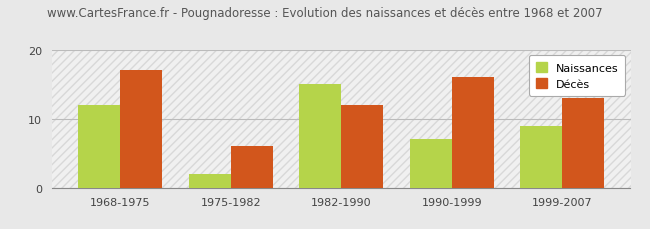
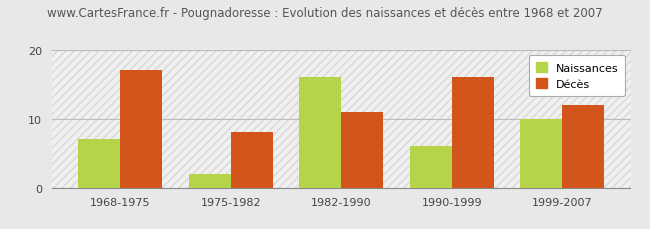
Naissances/1968-1975: 12 -> 7
Décès/1975-1982: 6 -> 8
Naissances/1982-1990: 15 -> 16
Décès/1982-1990: 12 -> 11
Naissances/1990-1999: 7 -> 6
Naissances/1999-2007: 9 -> 10
Décès/1999-2007: 13 -> 12
